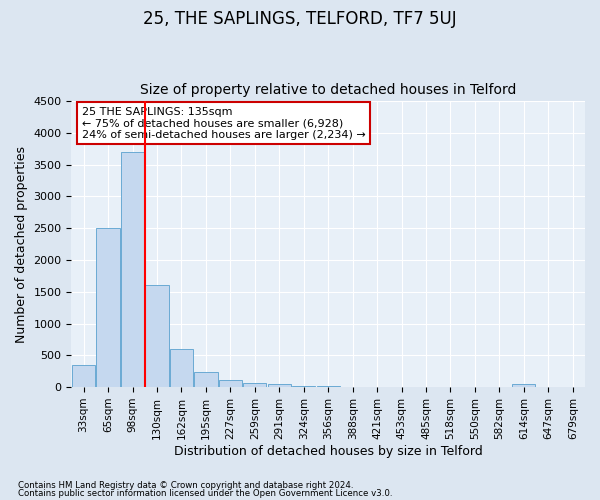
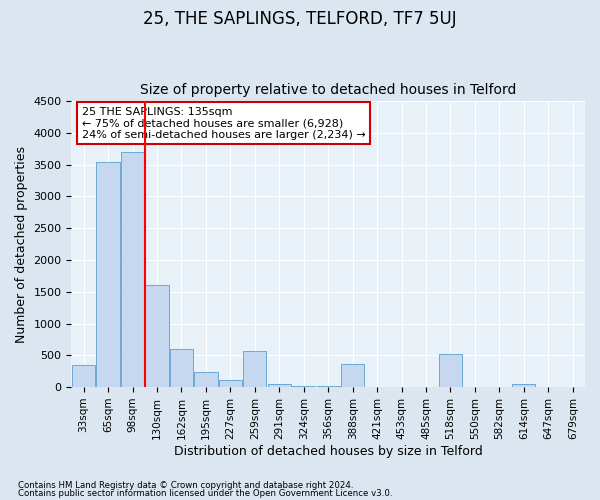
65sqm: 2500 -> 3540
259sqm: 60 -> 560
388sqm: 10 -> 360
518sqm: 0 -> 520
